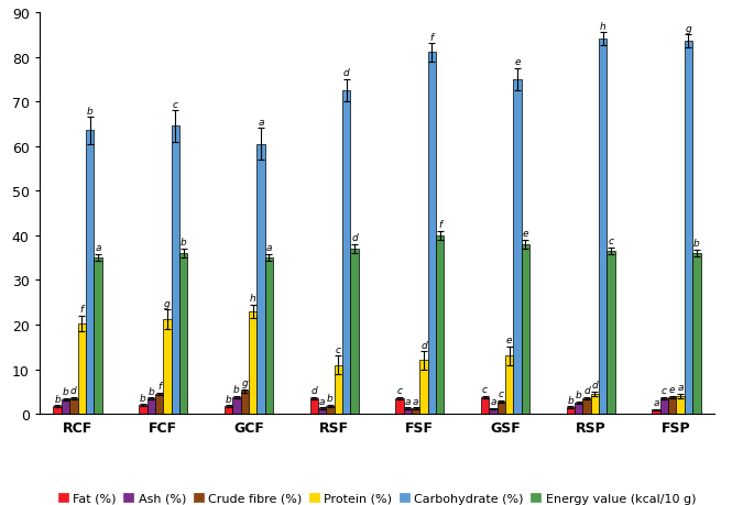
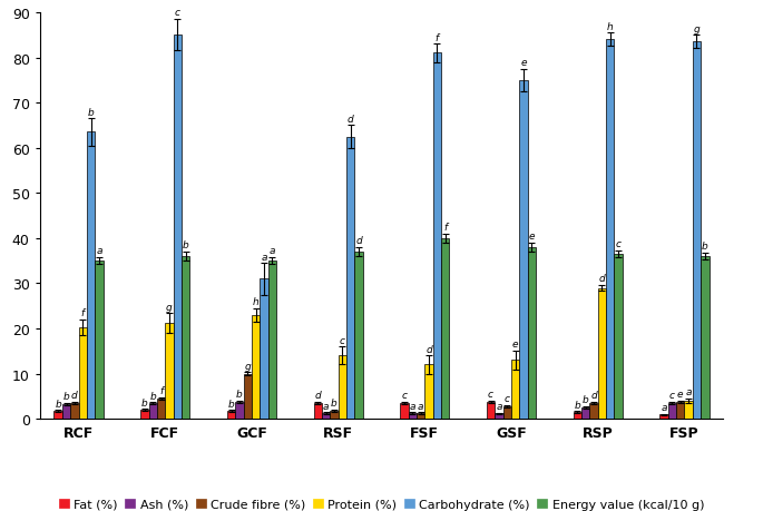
Carbohydrate (%)/FCF: 64.5 -> 85.0
Crude fibre (%)/GCF: 5.2 -> 10.0
Carbohydrate (%)/GCF: 60.5 -> 31.0
Protein (%)/RSF: 11.0 -> 14.0
Carbohydrate (%)/RSF: 72.5 -> 62.5
Protein (%)/RSP: 4.5 -> 29.0
